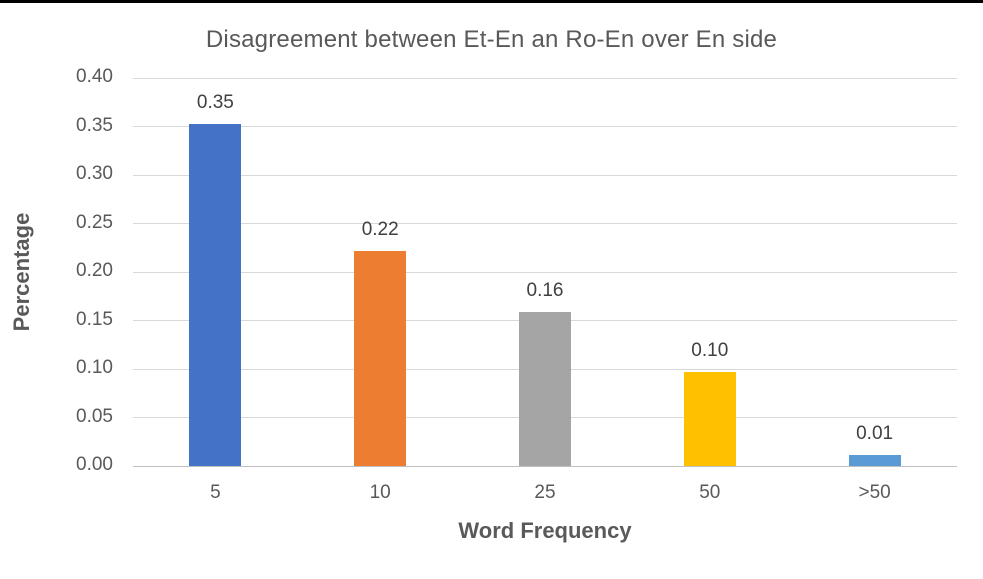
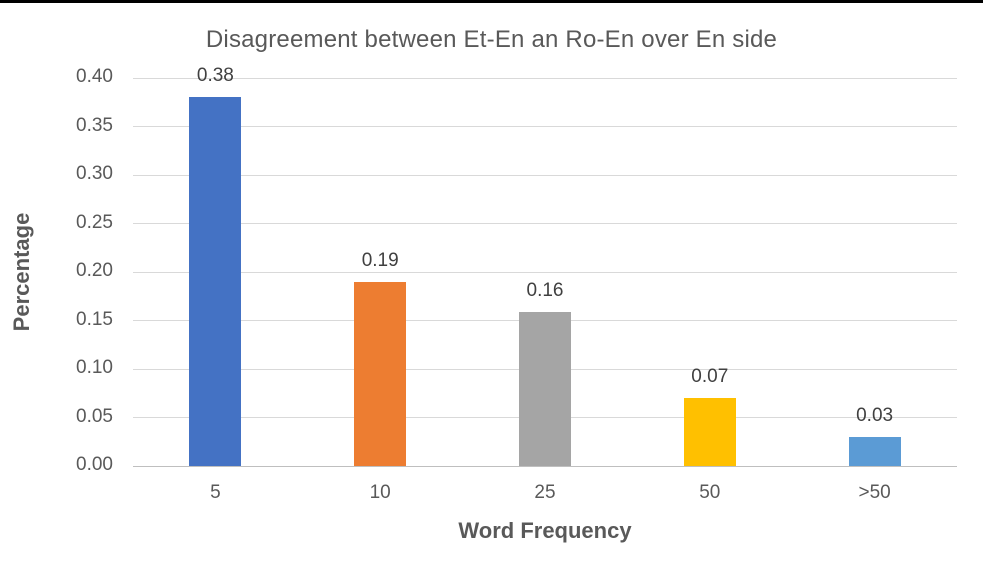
5: 0.35 -> 0.38
10: 0.22 -> 0.19
50: 0.10 -> 0.07
>50: 0.01 -> 0.03
